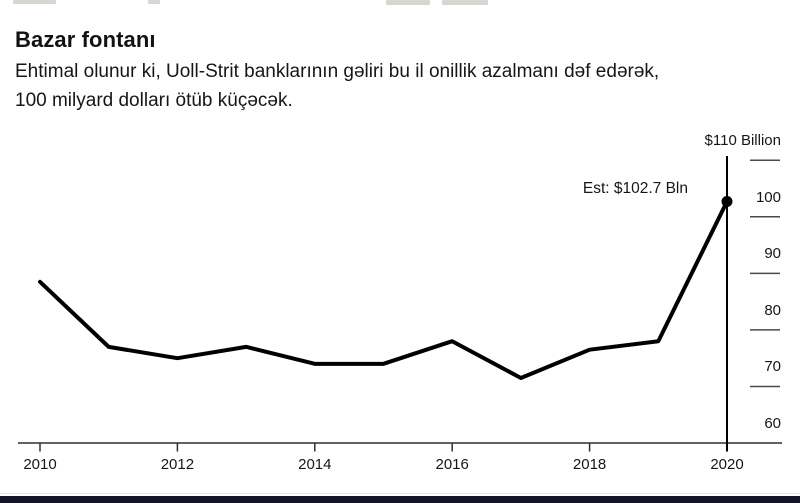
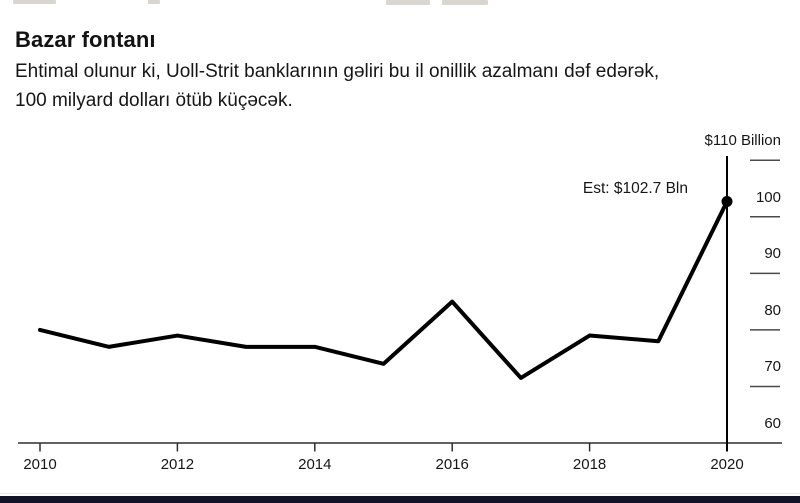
2010: 88 -> 80
2012: 75 -> 79
2014: 74 -> 77
2016: 78 -> 85
2018: 76 -> 79
